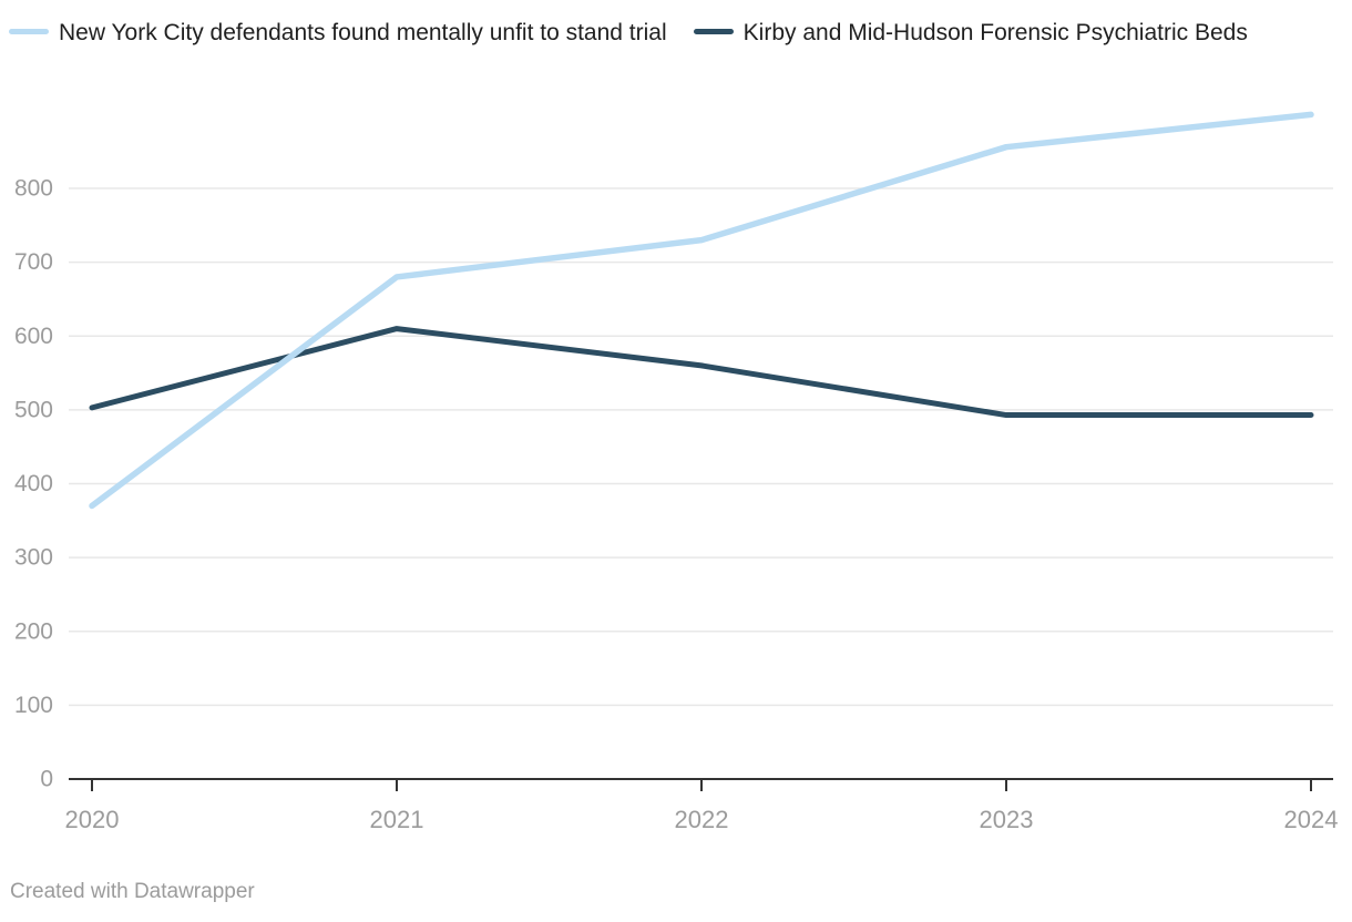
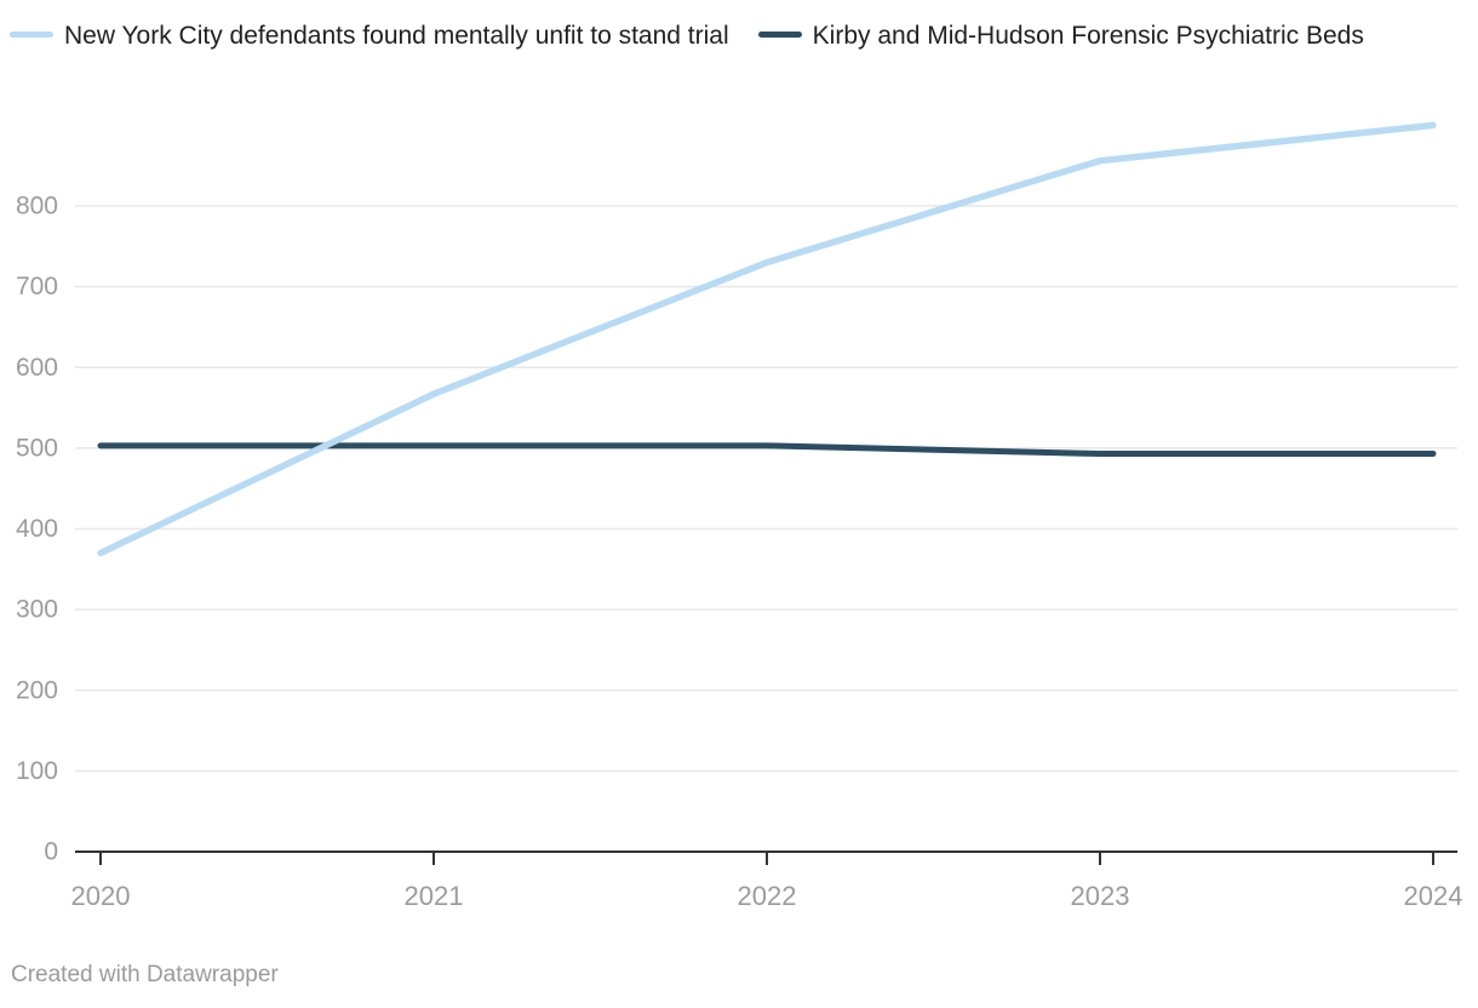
New York City defendants found mentally unfit to stand trial/2021: 680 -> 570
Kirby and Mid-Hudson Forensic Psychiatric Beds/2021: 610 -> 500
Kirby and Mid-Hudson Forensic Psychiatric Beds/2022: 560 -> 500
